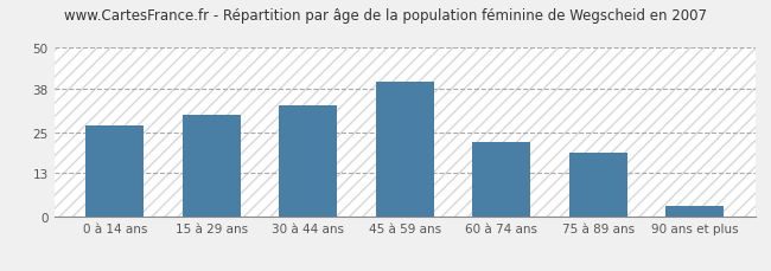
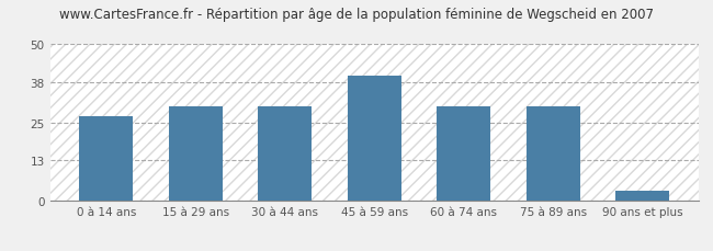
30 à 44 ans: 33 -> 30
60 à 74 ans: 22 -> 30
75 à 89 ans: 19 -> 30
